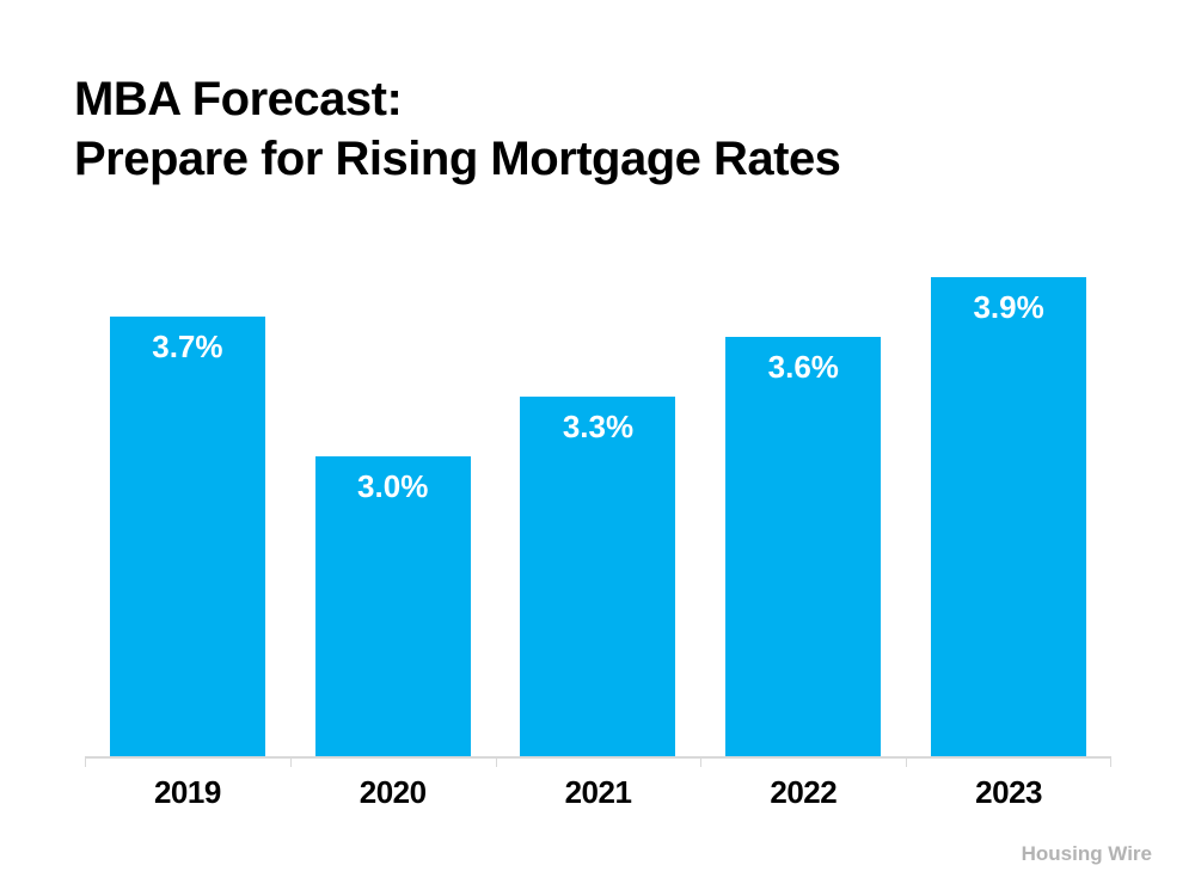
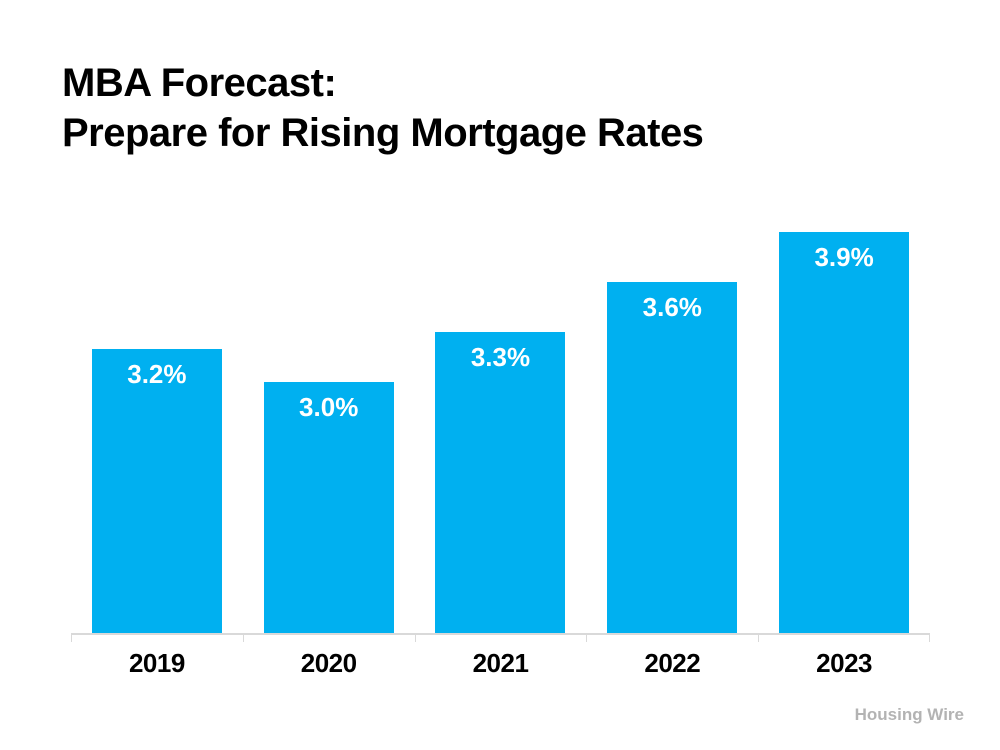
2019: 3.7% -> 3.2%
